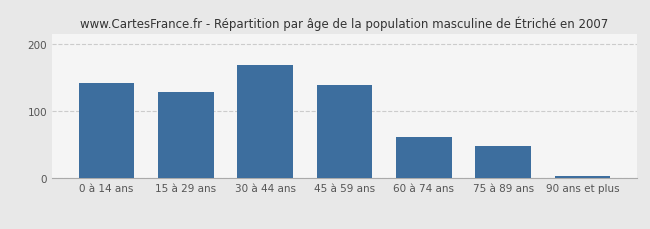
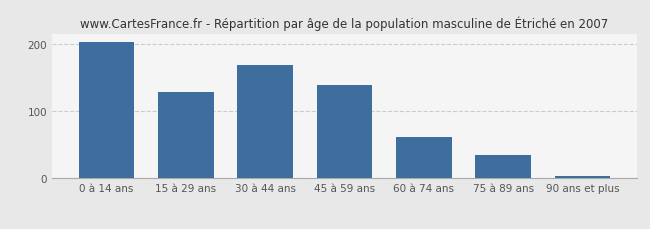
0 à 14 ans: 142 -> 202
75 à 89 ans: 48 -> 35
